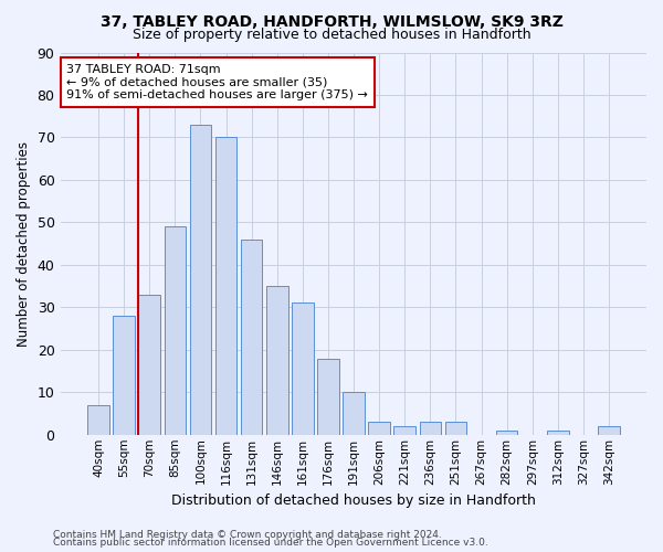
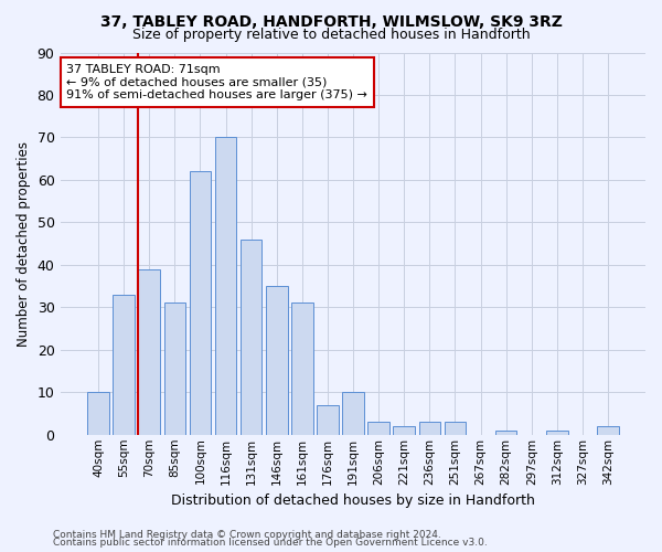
40sqm: 7 -> 10
55sqm: 28 -> 33
70sqm: 33 -> 39
85sqm: 49 -> 31
100sqm: 73 -> 62
176sqm: 18 -> 7
